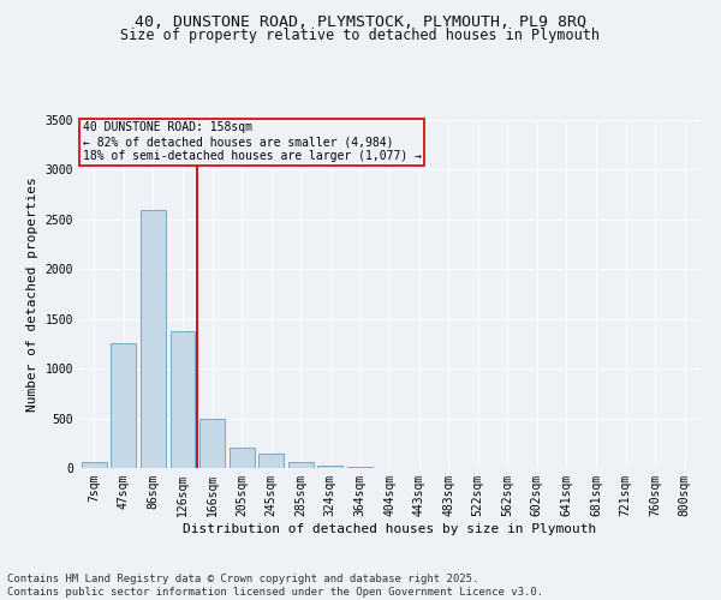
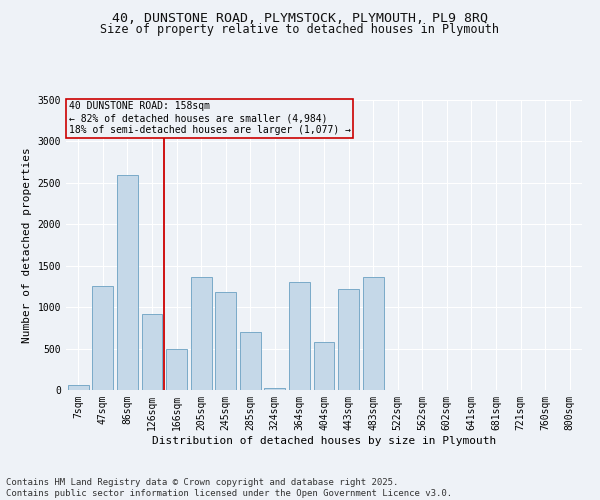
126sqm: 1380 -> 920
205sqm: 210 -> 1360
245sqm: 140 -> 1180
285sqm: 60 -> 700
364sqm: 10 -> 1300
404sqm: 0 -> 580
443sqm: 0 -> 1220
483sqm: 0 -> 1360
